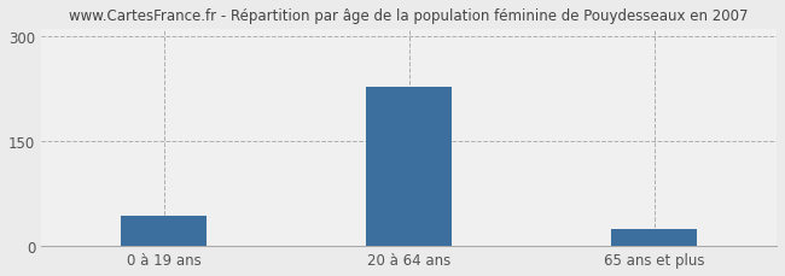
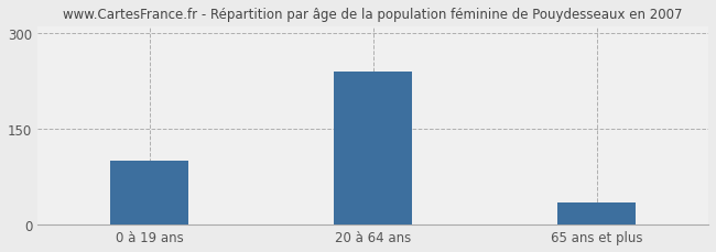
0 à 19 ans: 44 -> 100
20 à 64 ans: 228 -> 240
65 ans et plus: 24 -> 35
